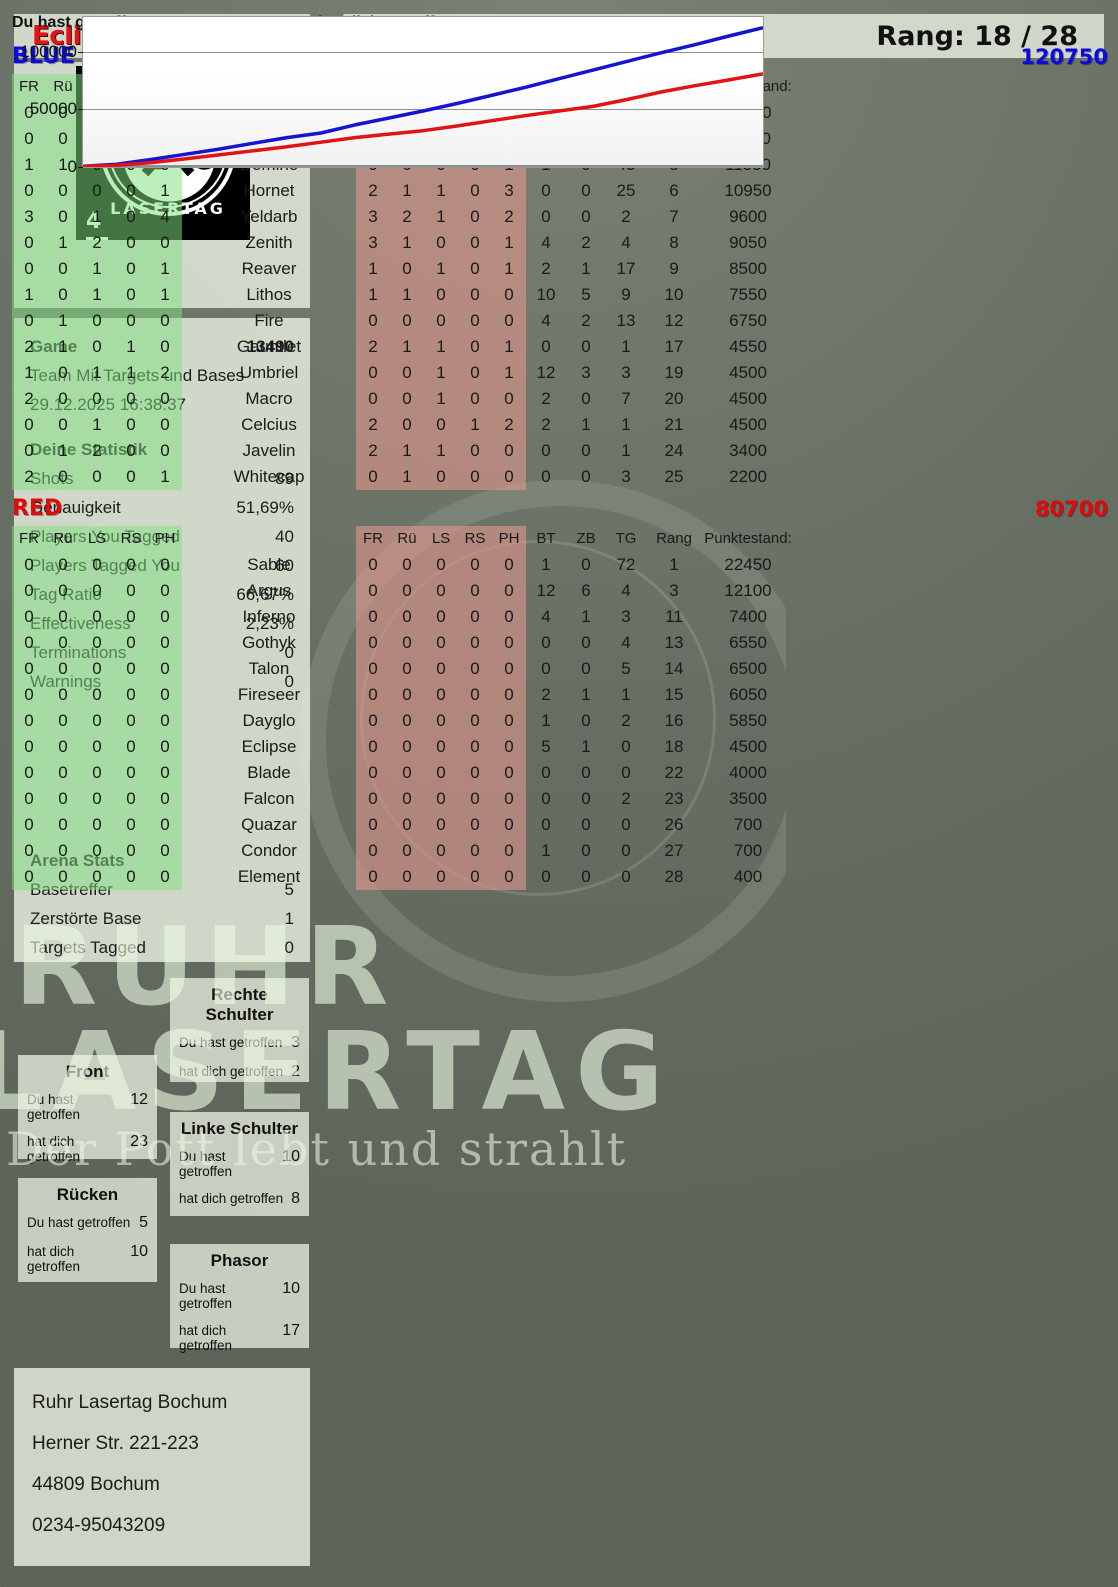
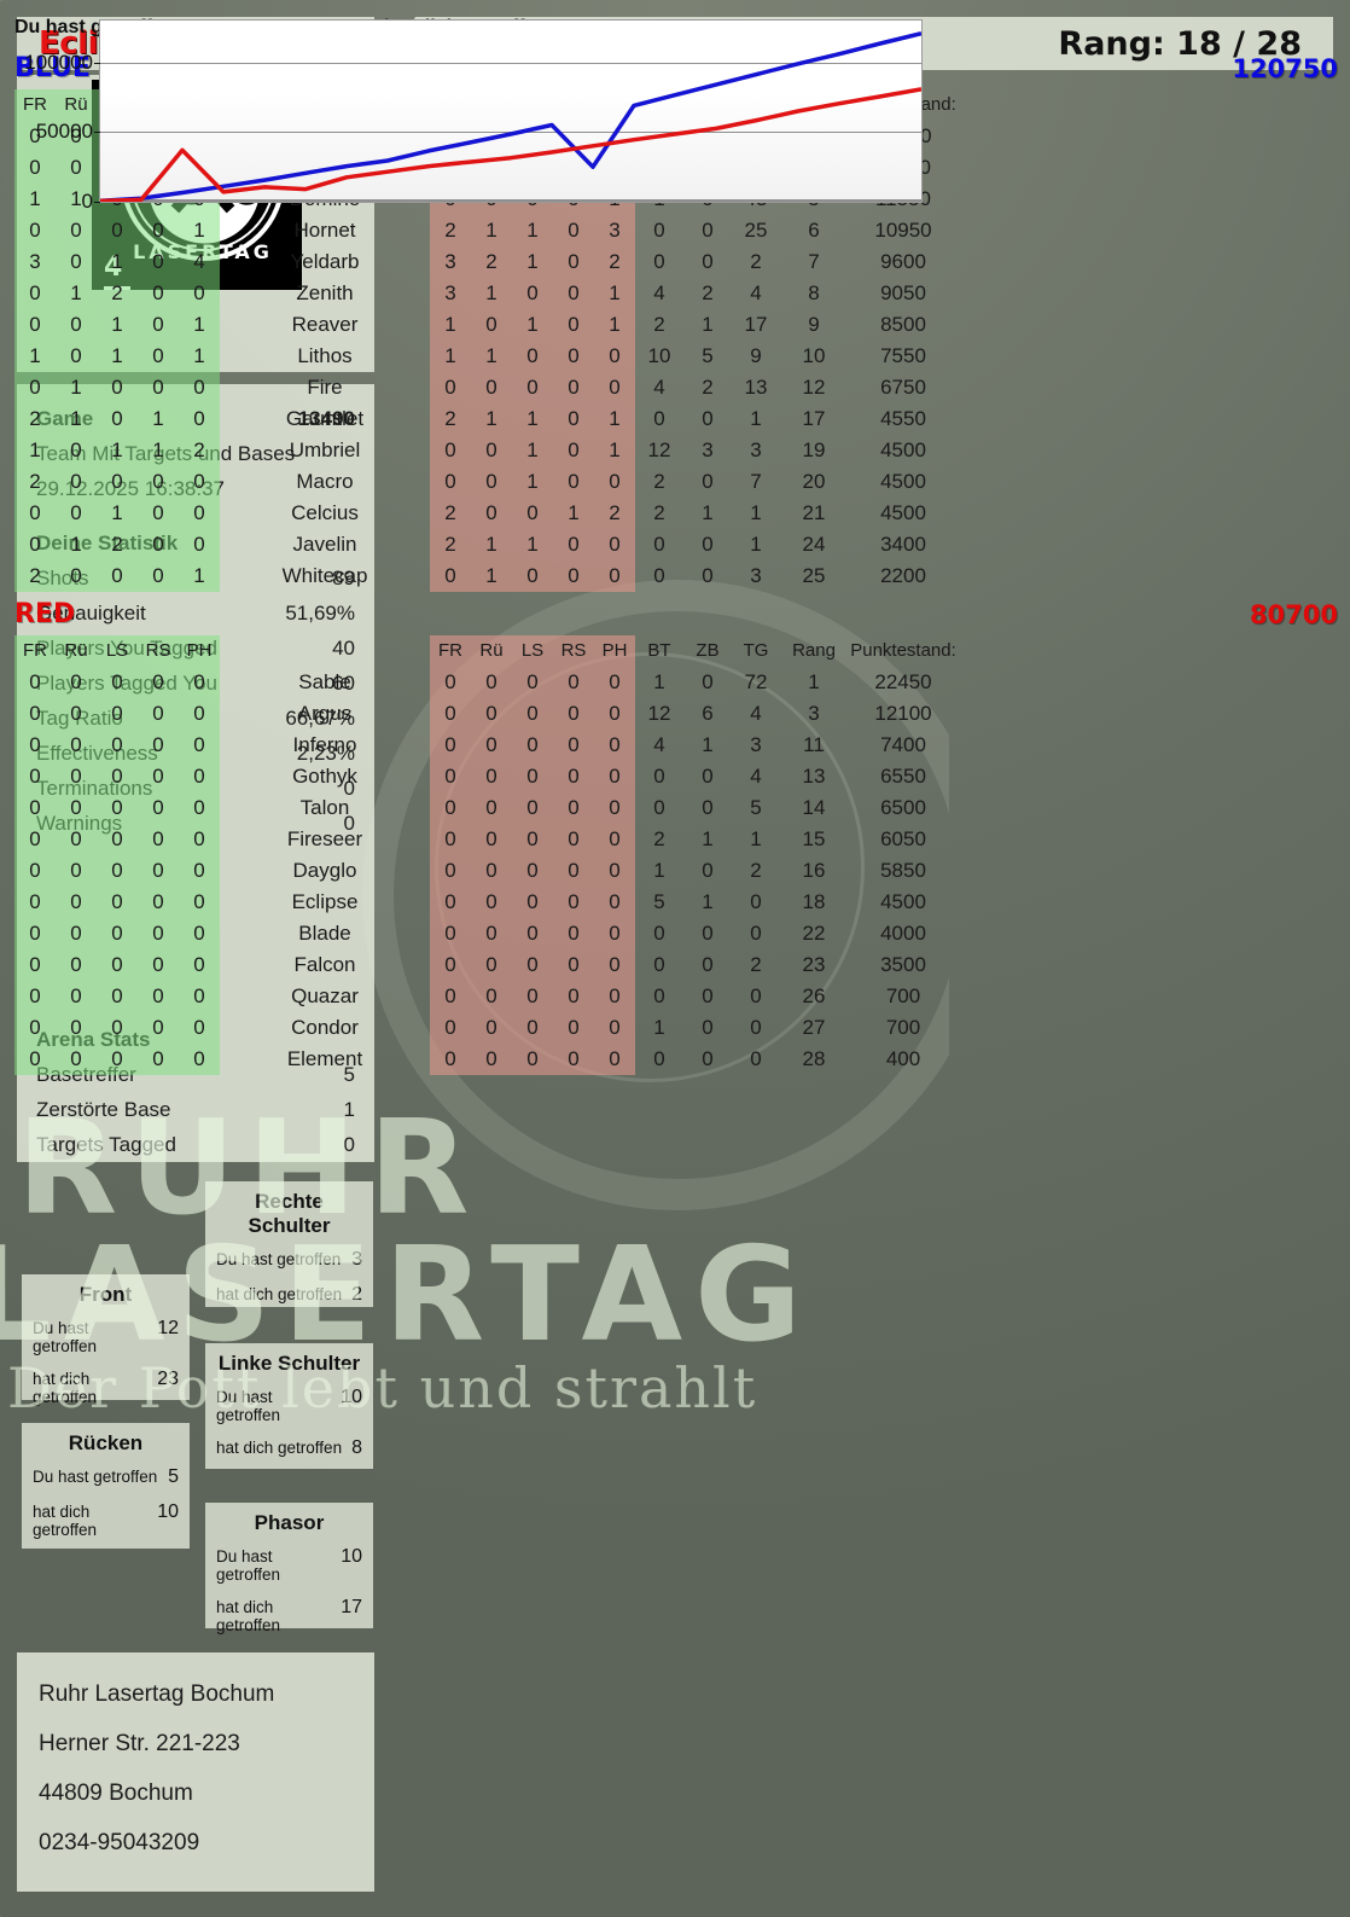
RED/10: 4000 -> 37000
RED/25: 14000 -> 9000
BLUE/60: 62000 -> 25000
